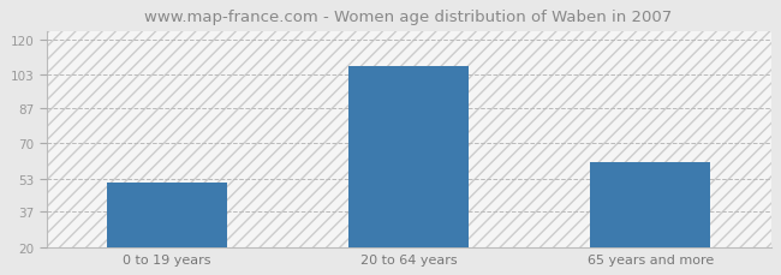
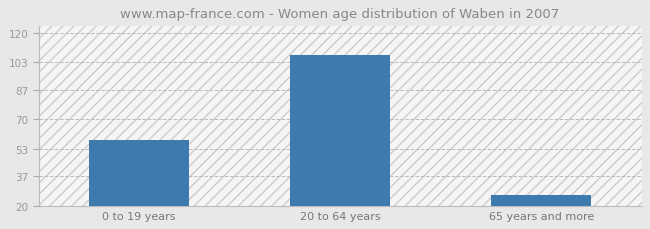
0 to 19 years: 51 -> 58
65 years and more: 61 -> 26
